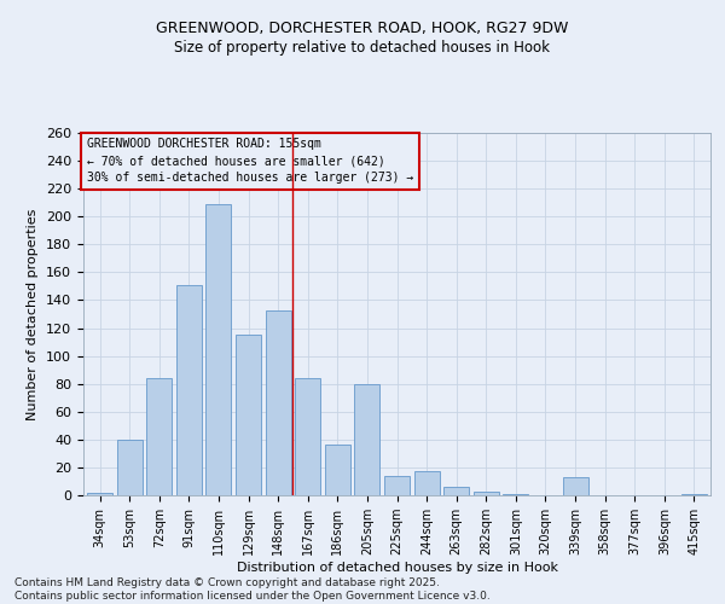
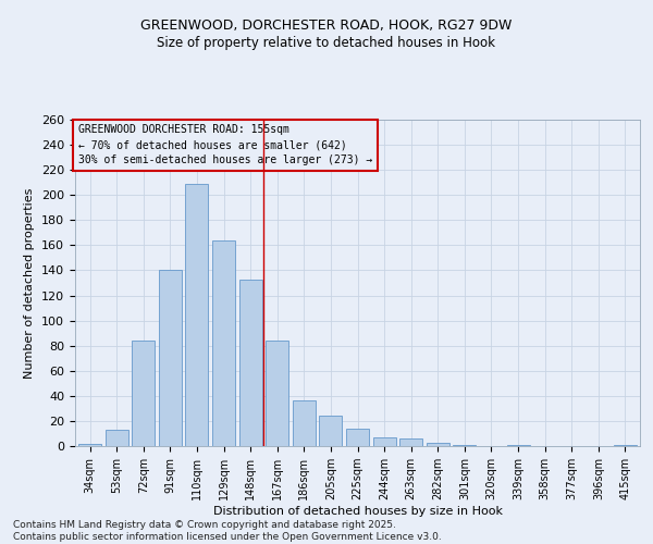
53sqm: 40 -> 13
91sqm: 151 -> 140
129sqm: 115 -> 164
205sqm: 80 -> 24
244sqm: 17 -> 7
339sqm: 13 -> 1
